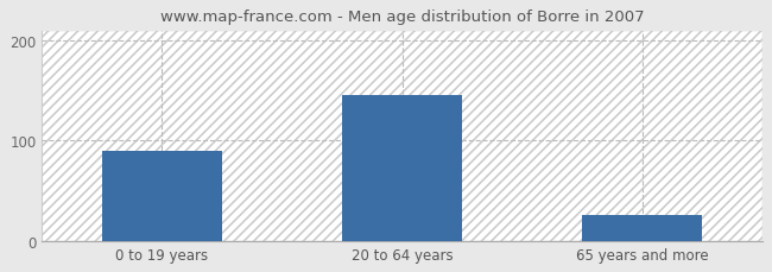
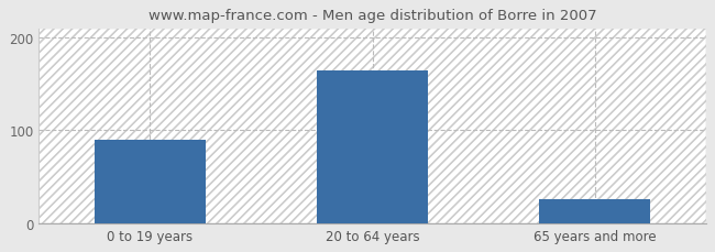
20 to 64 years: 146 -> 164
